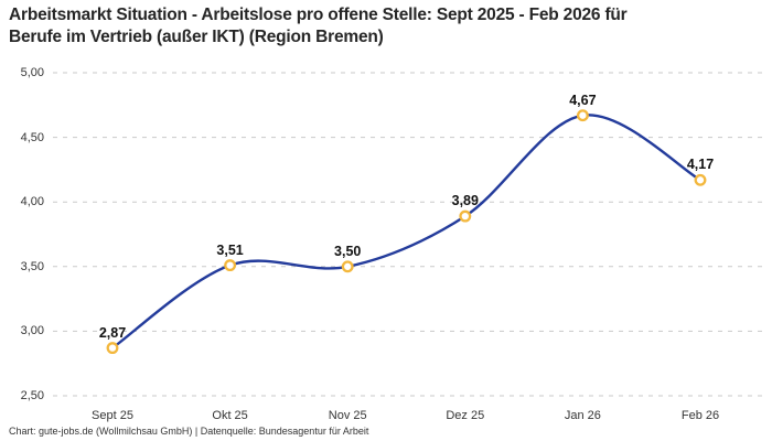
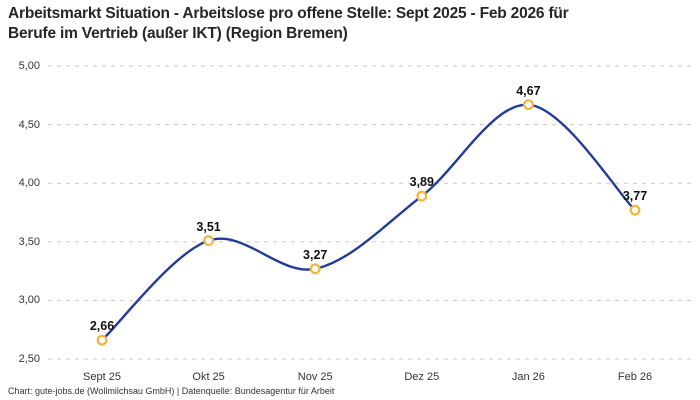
Sept 25: 2,87 -> 2,66
Nov 25: 3,50 -> 3,27
Feb 26: 4,17 -> 3,77
